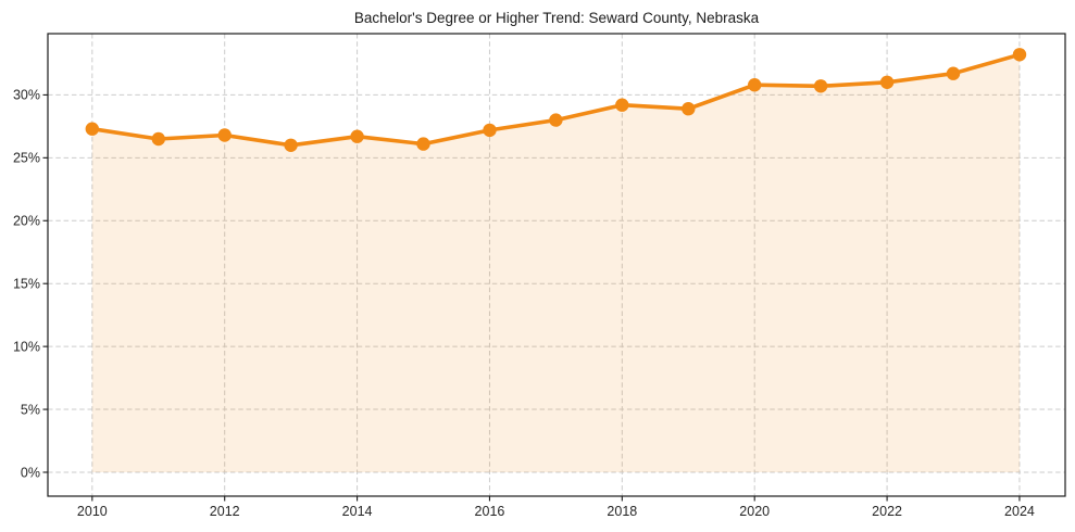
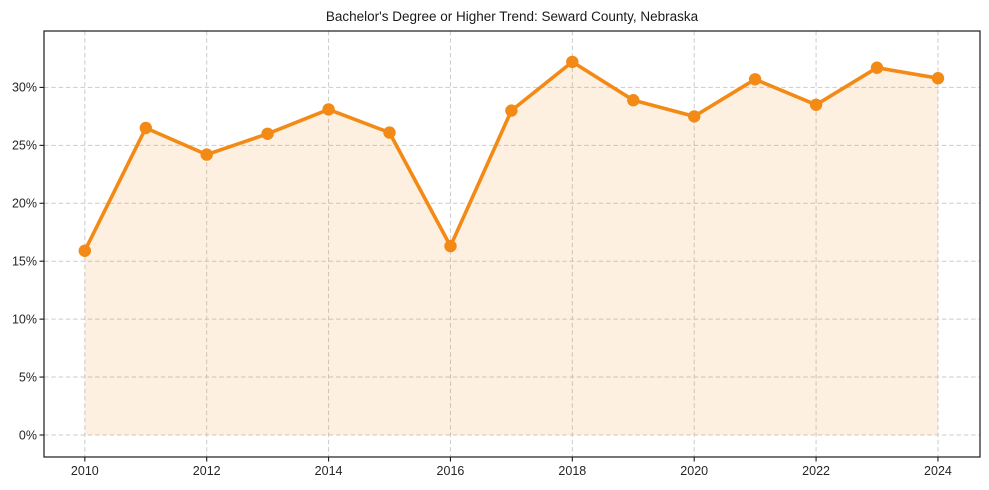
2010: 27.3% -> 15.9%
2012: 26.8% -> 24.2%
2014: 26.7% -> 28.1%
2016: 27.2% -> 16.3%
2018: 29.2% -> 32.2%
2020: 30.8% -> 27.5%
2022: 31.0% -> 28.5%
2024: 33.2% -> 30.8%
